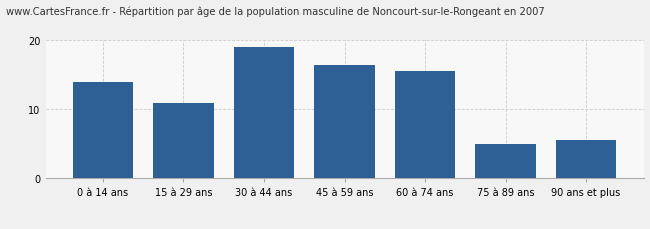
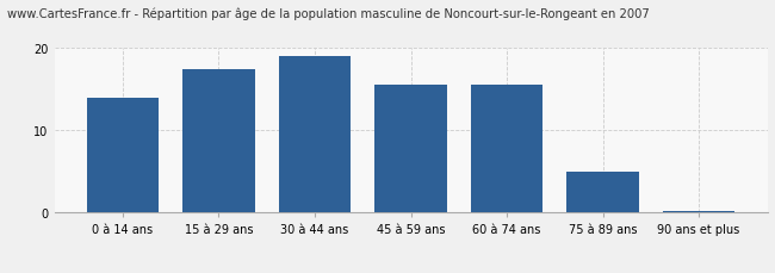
15 à 29 ans: 11.0 -> 17.5
45 à 59 ans: 16.4 -> 15.5
90 ans et plus: 5.6 -> 0.2
